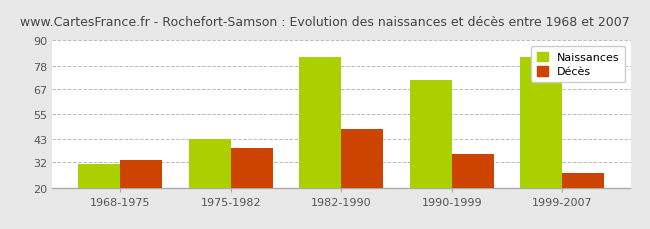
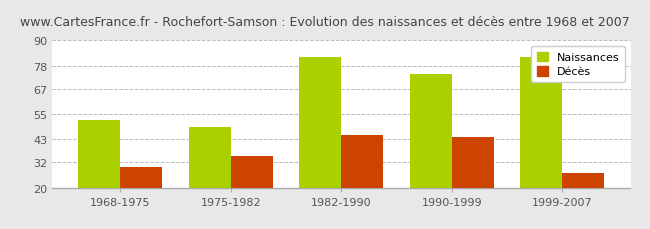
Naissances/1968-1975: 31 -> 52
Décès/1968-1975: 33 -> 30
Naissances/1975-1982: 43 -> 49
Décès/1975-1982: 39 -> 35
Décès/1982-1990: 48 -> 45
Naissances/1990-1999: 71 -> 74
Décès/1990-1999: 36 -> 44
